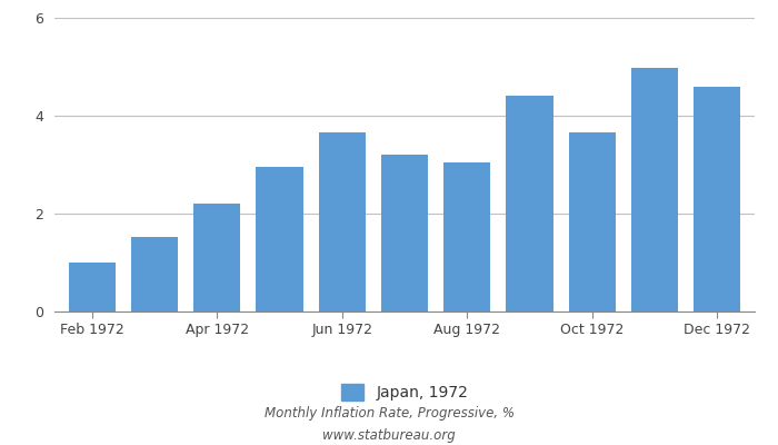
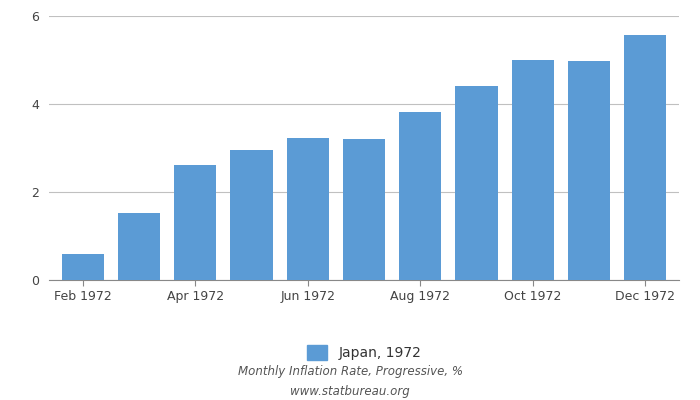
Feb 1972: 1.00 -> 0.58
Apr 1972: 2.20 -> 2.62
Jun 1972: 3.65 -> 3.22
Aug 1972: 3.05 -> 3.82
Oct 1972: 3.65 -> 5.00
Dec 1972: 4.60 -> 5.57
